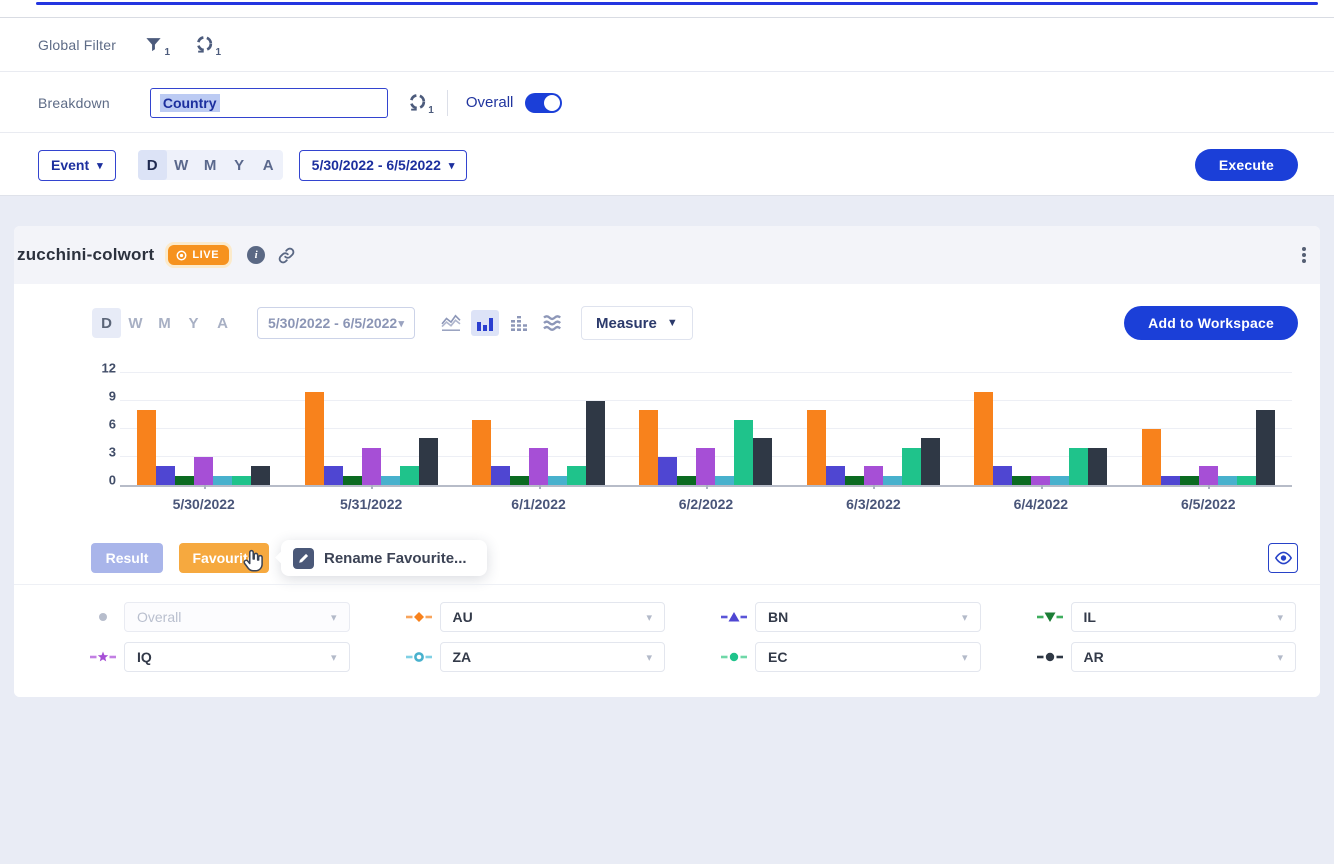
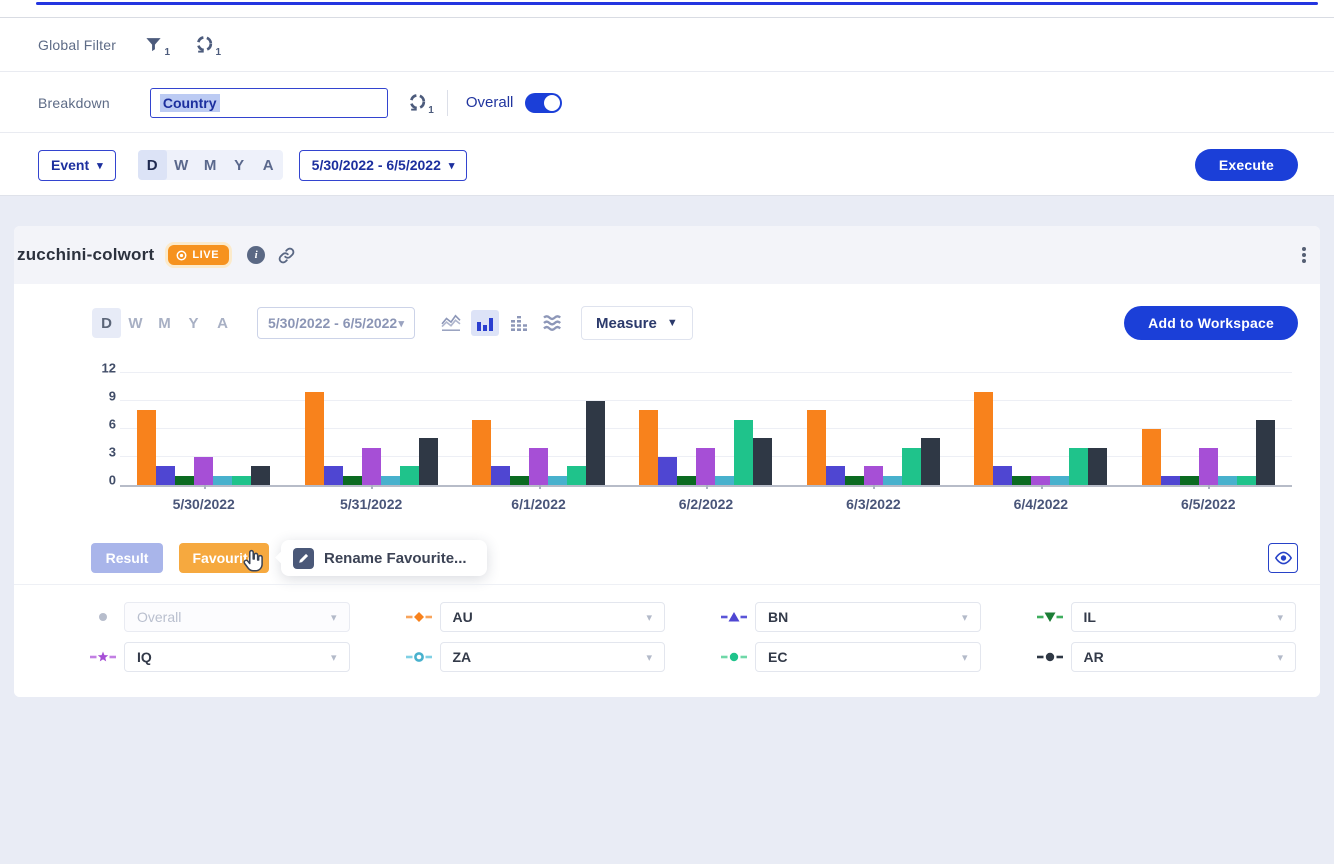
IQ/6/5/2022: 2 -> 4
AR/6/5/2022: 8 -> 7
